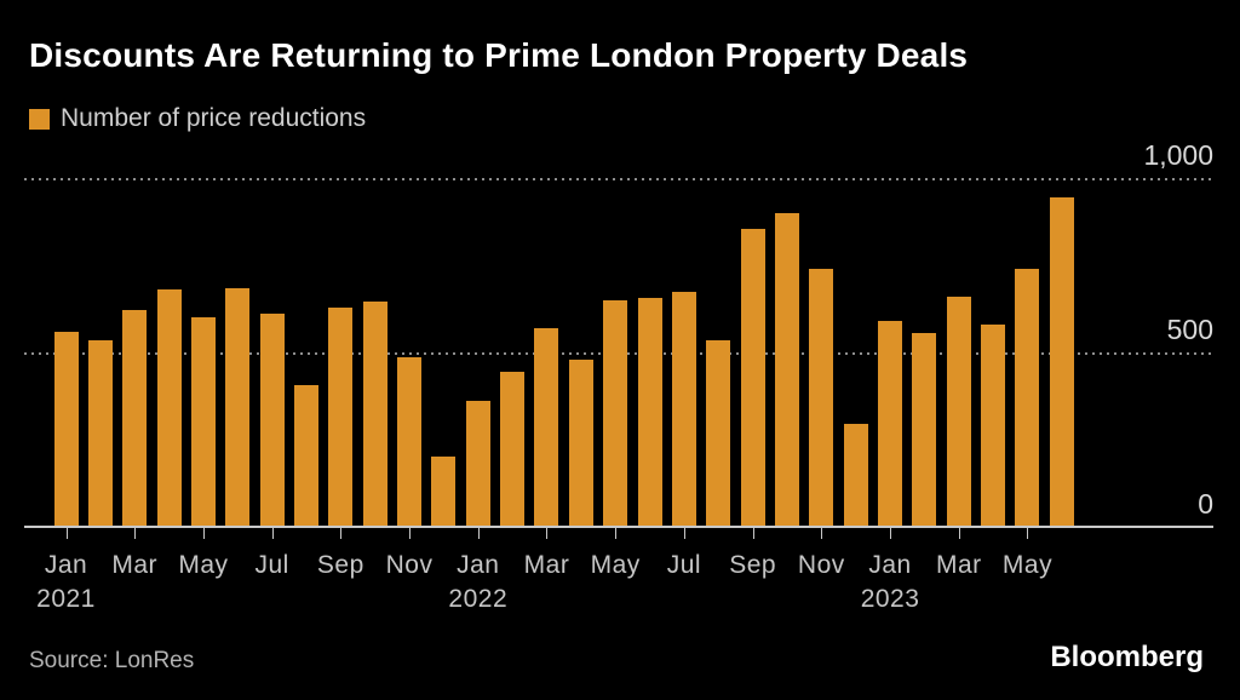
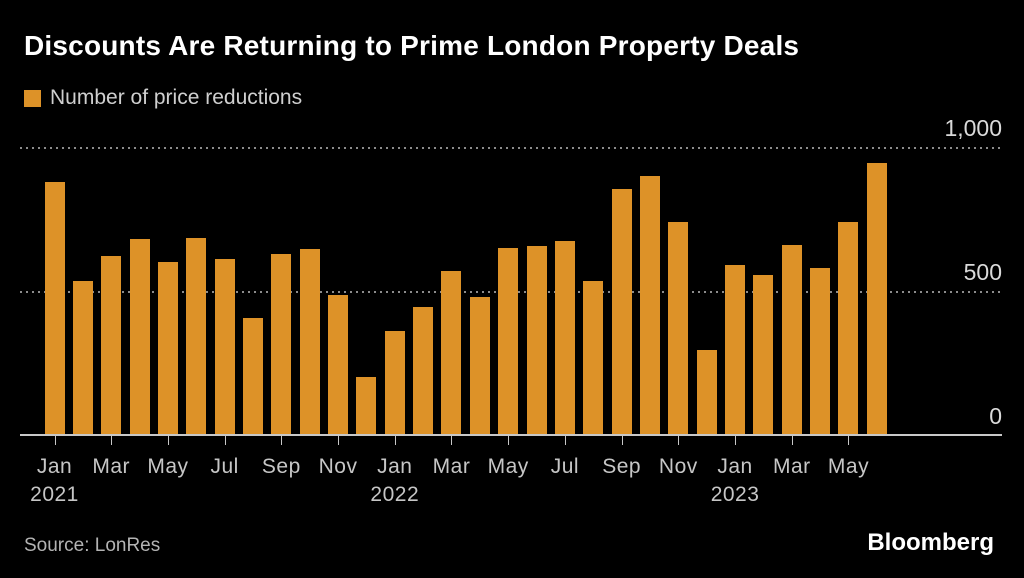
Jan 2021: 560 -> 880
